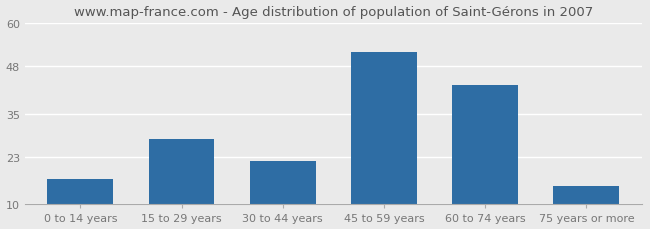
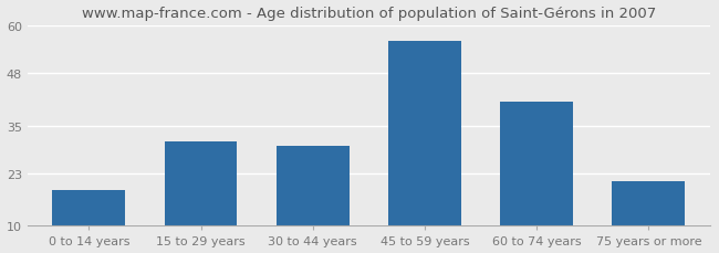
0 to 14 years: 17 -> 19
15 to 29 years: 28 -> 31
30 to 44 years: 22 -> 30
45 to 59 years: 52 -> 56
60 to 74 years: 43 -> 41
75 years or more: 15 -> 21
